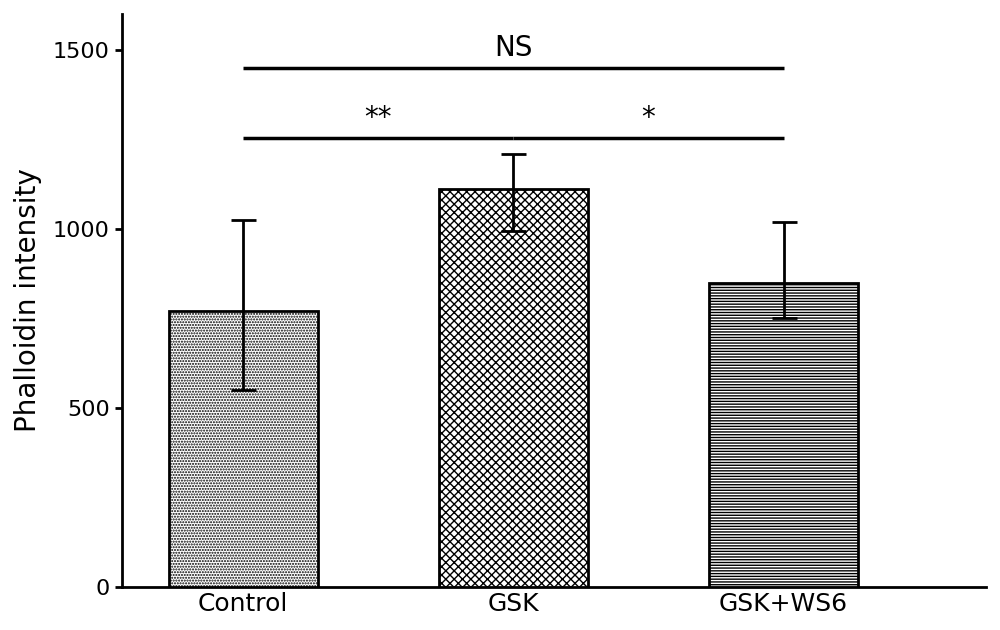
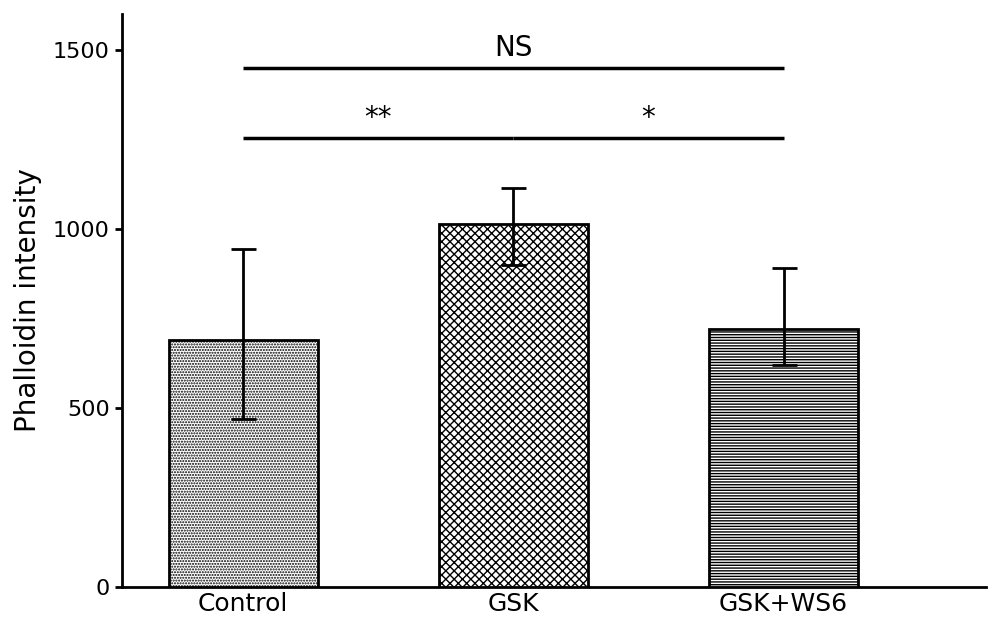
Control: 770 -> 690
GSK: 1110 -> 1015
GSK+WS6: 850 -> 720
